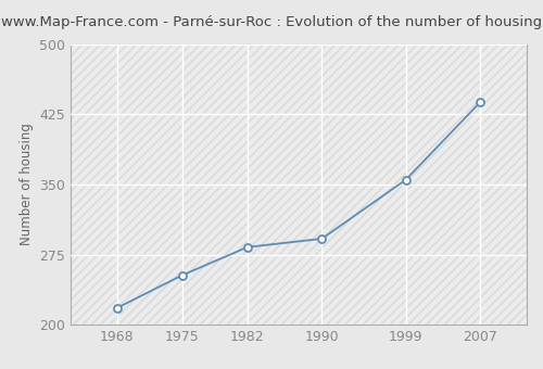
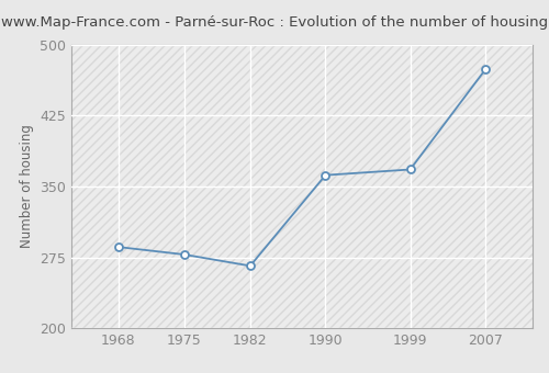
1968: 218 -> 286
1975: 253 -> 278
1982: 283 -> 266
1990: 292 -> 362
1999: 355 -> 368
2007: 438 -> 474
